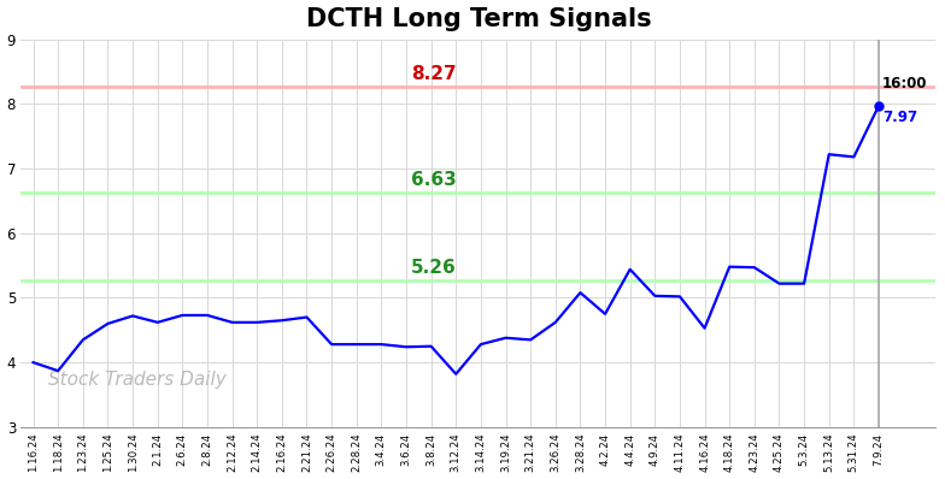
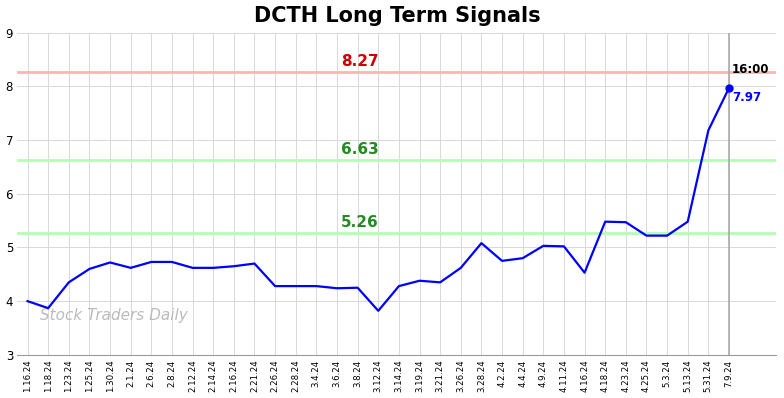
4.4.24: 5.44 -> 4.80
5.13.24: 7.22 -> 5.48
